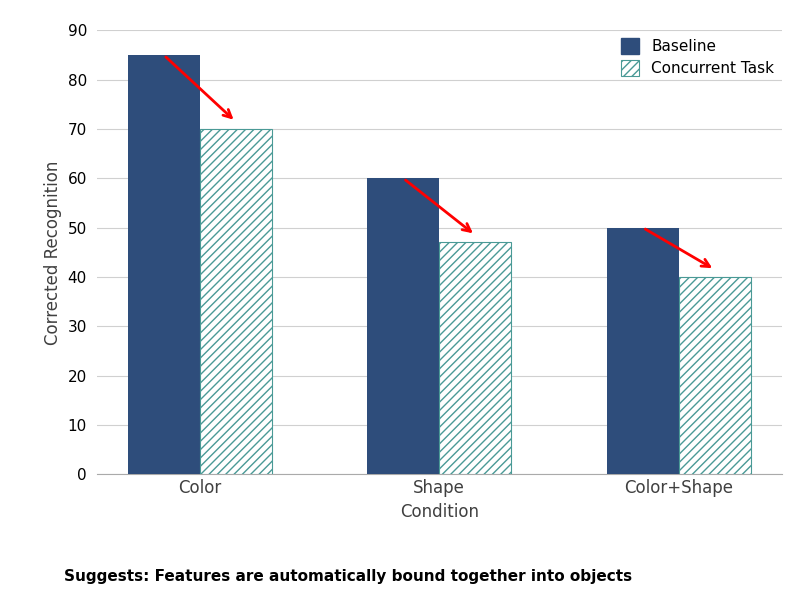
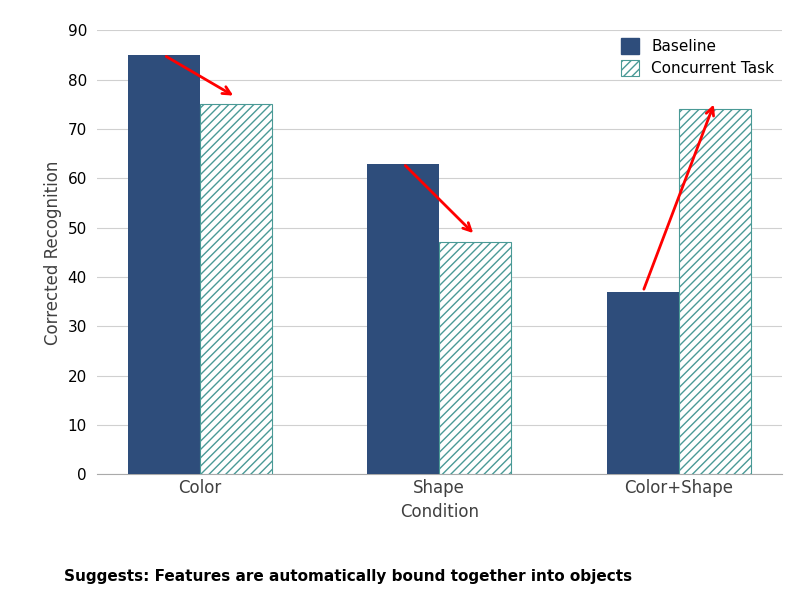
Concurrent Task/Color: 70 -> 75
Baseline/Shape: 60 -> 63
Baseline/Color+Shape: 50 -> 37
Concurrent Task/Color+Shape: 40 -> 74
